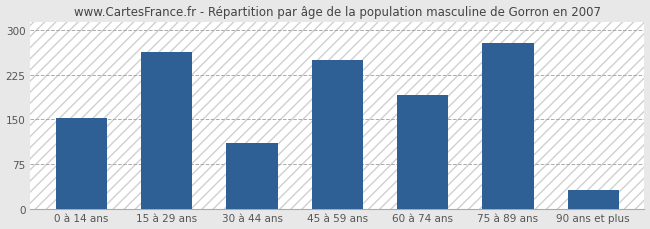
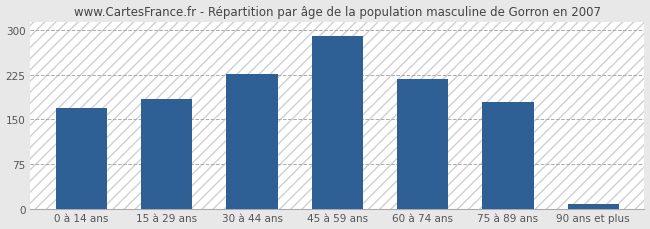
0 à 14 ans: 152 -> 170
15 à 29 ans: 264 -> 185
30 à 44 ans: 110 -> 226
45 à 59 ans: 250 -> 291
60 à 74 ans: 192 -> 218
75 à 89 ans: 278 -> 180
90 ans et plus: 32 -> 8
